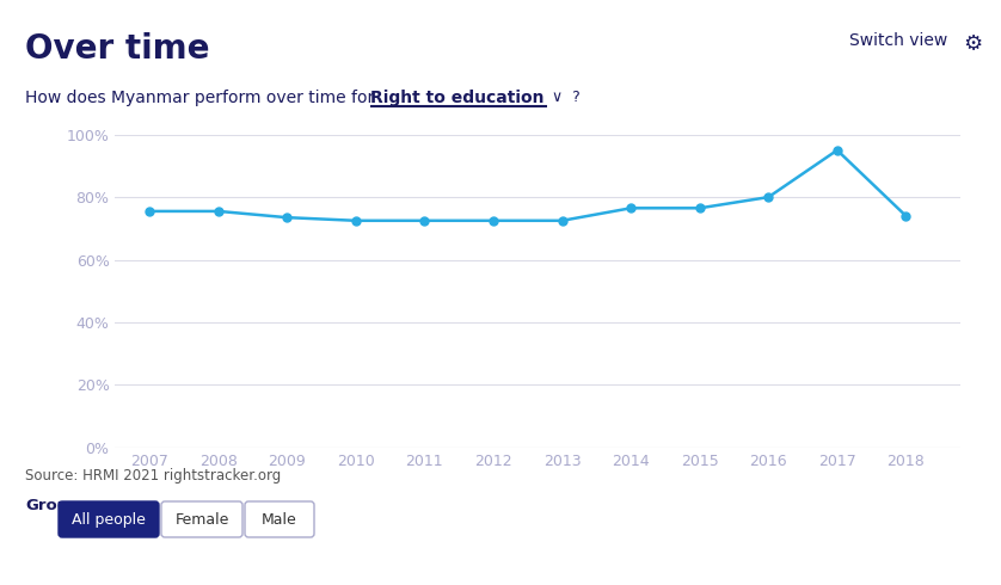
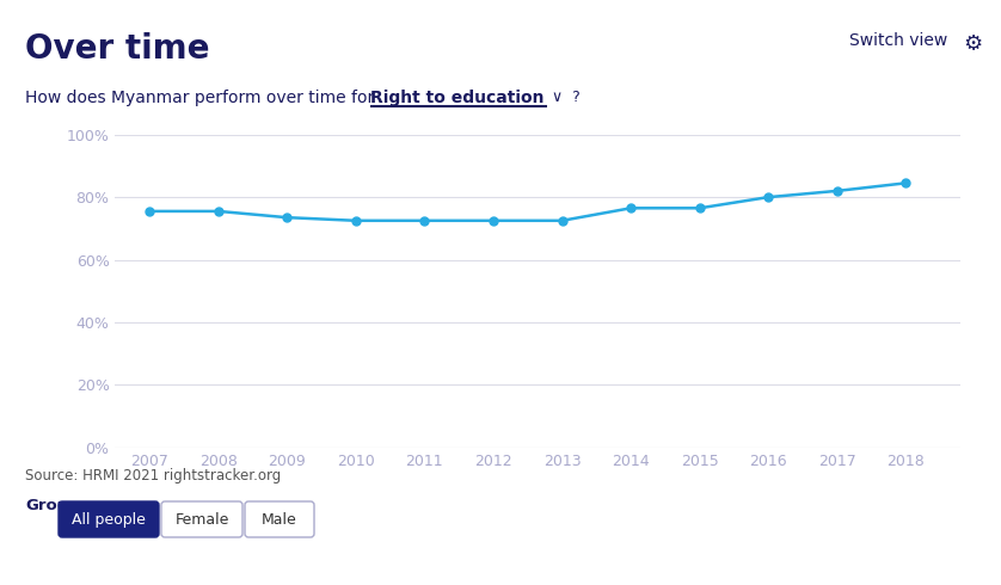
2017: 95.0% -> 82.0%
2018: 74.0% -> 84.5%
